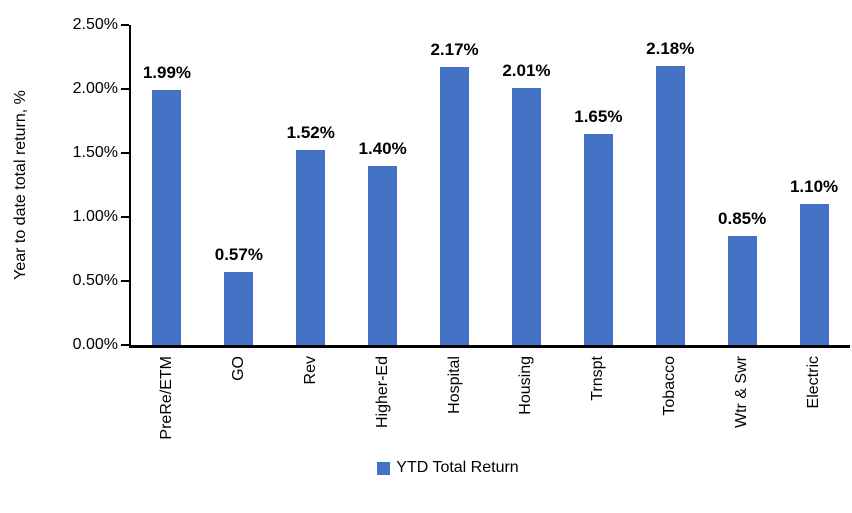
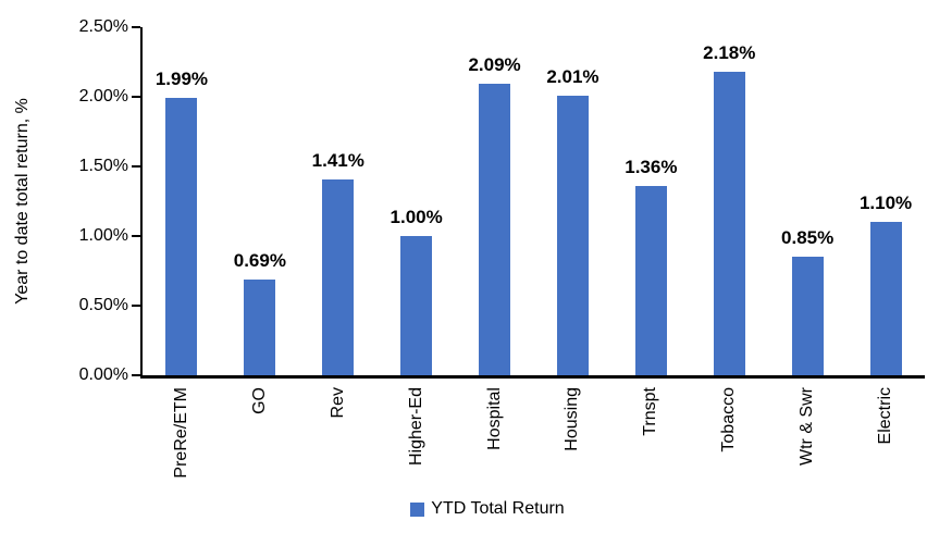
GO: 0.57% -> 0.69%
Rev: 1.52% -> 1.41%
Higher-Ed: 1.40% -> 1.00%
Hospital: 2.17% -> 2.09%
Trnspt: 1.65% -> 1.36%
